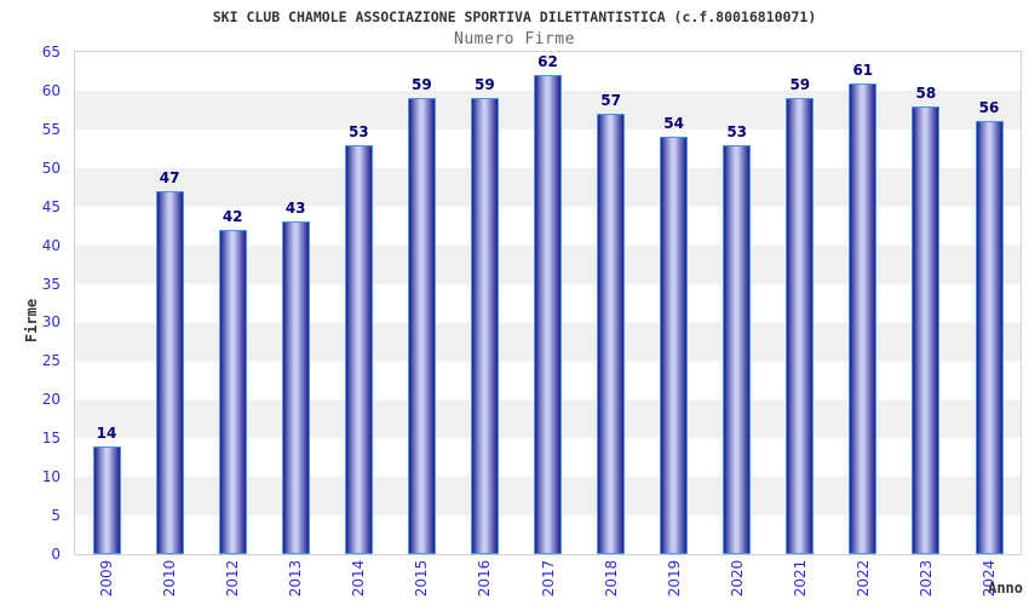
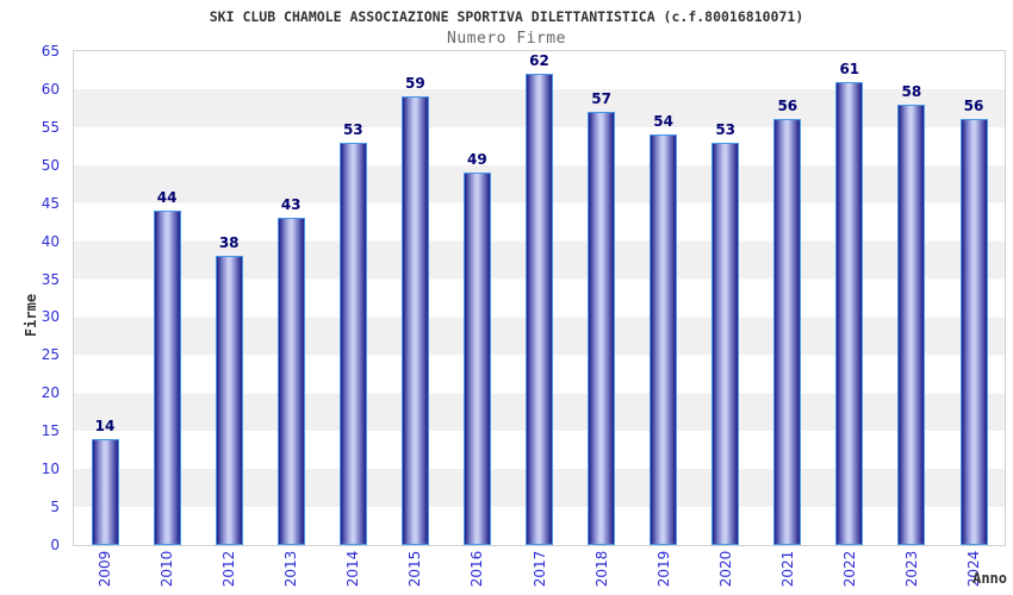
2010: 47 -> 44
2012: 42 -> 38
2016: 59 -> 49
2021: 59 -> 56
